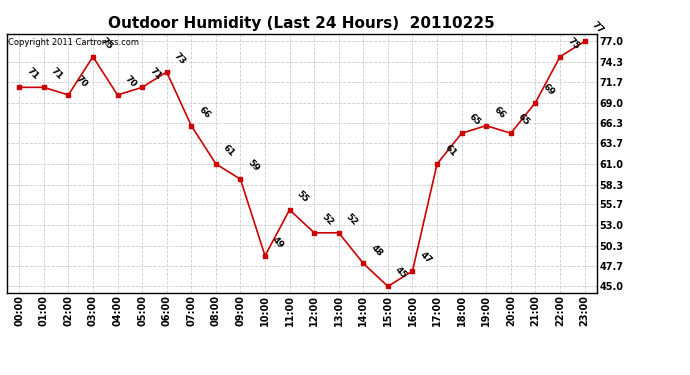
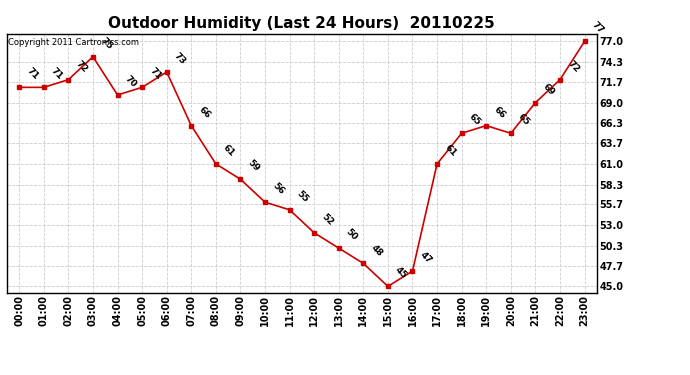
02:00: 70 -> 72
10:00: 49 -> 56
13:00: 52 -> 50
22:00: 75 -> 72
